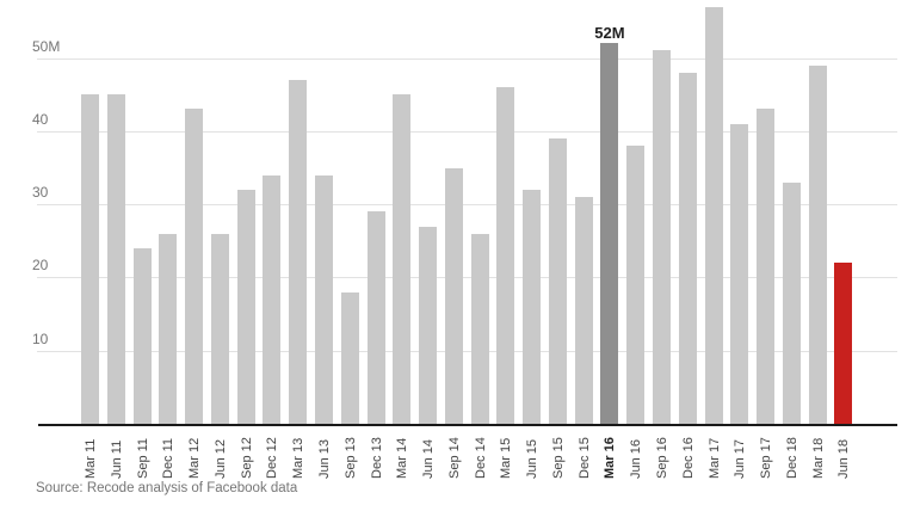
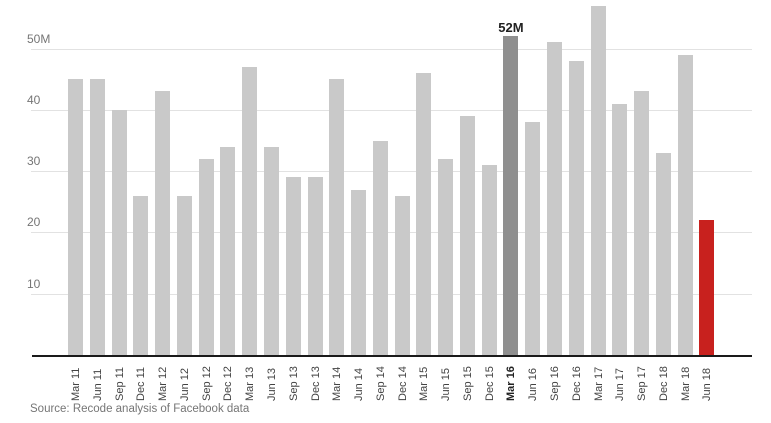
Sep 11: 24M -> 40M
Sep 13: 18M -> 29M
